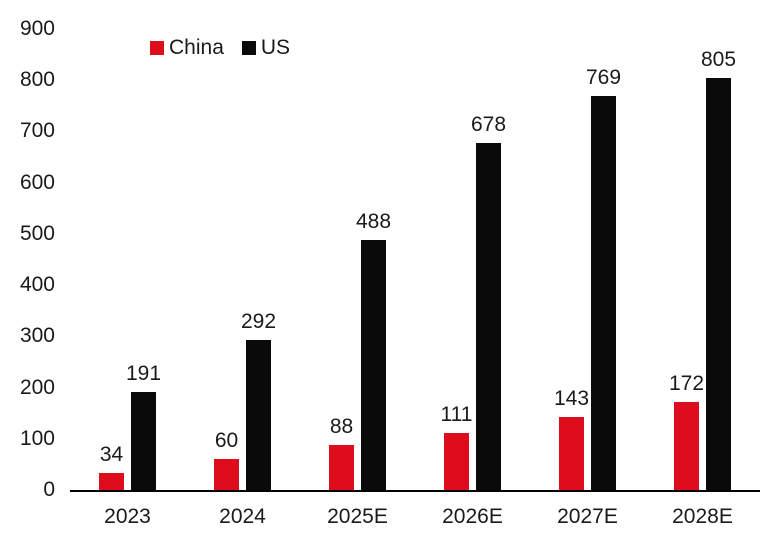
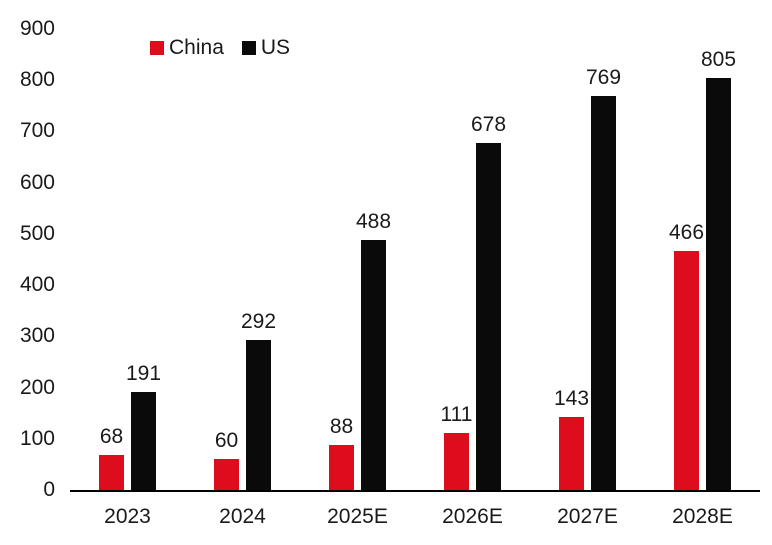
China/2023: 34 -> 68
China/2028E: 172 -> 466
